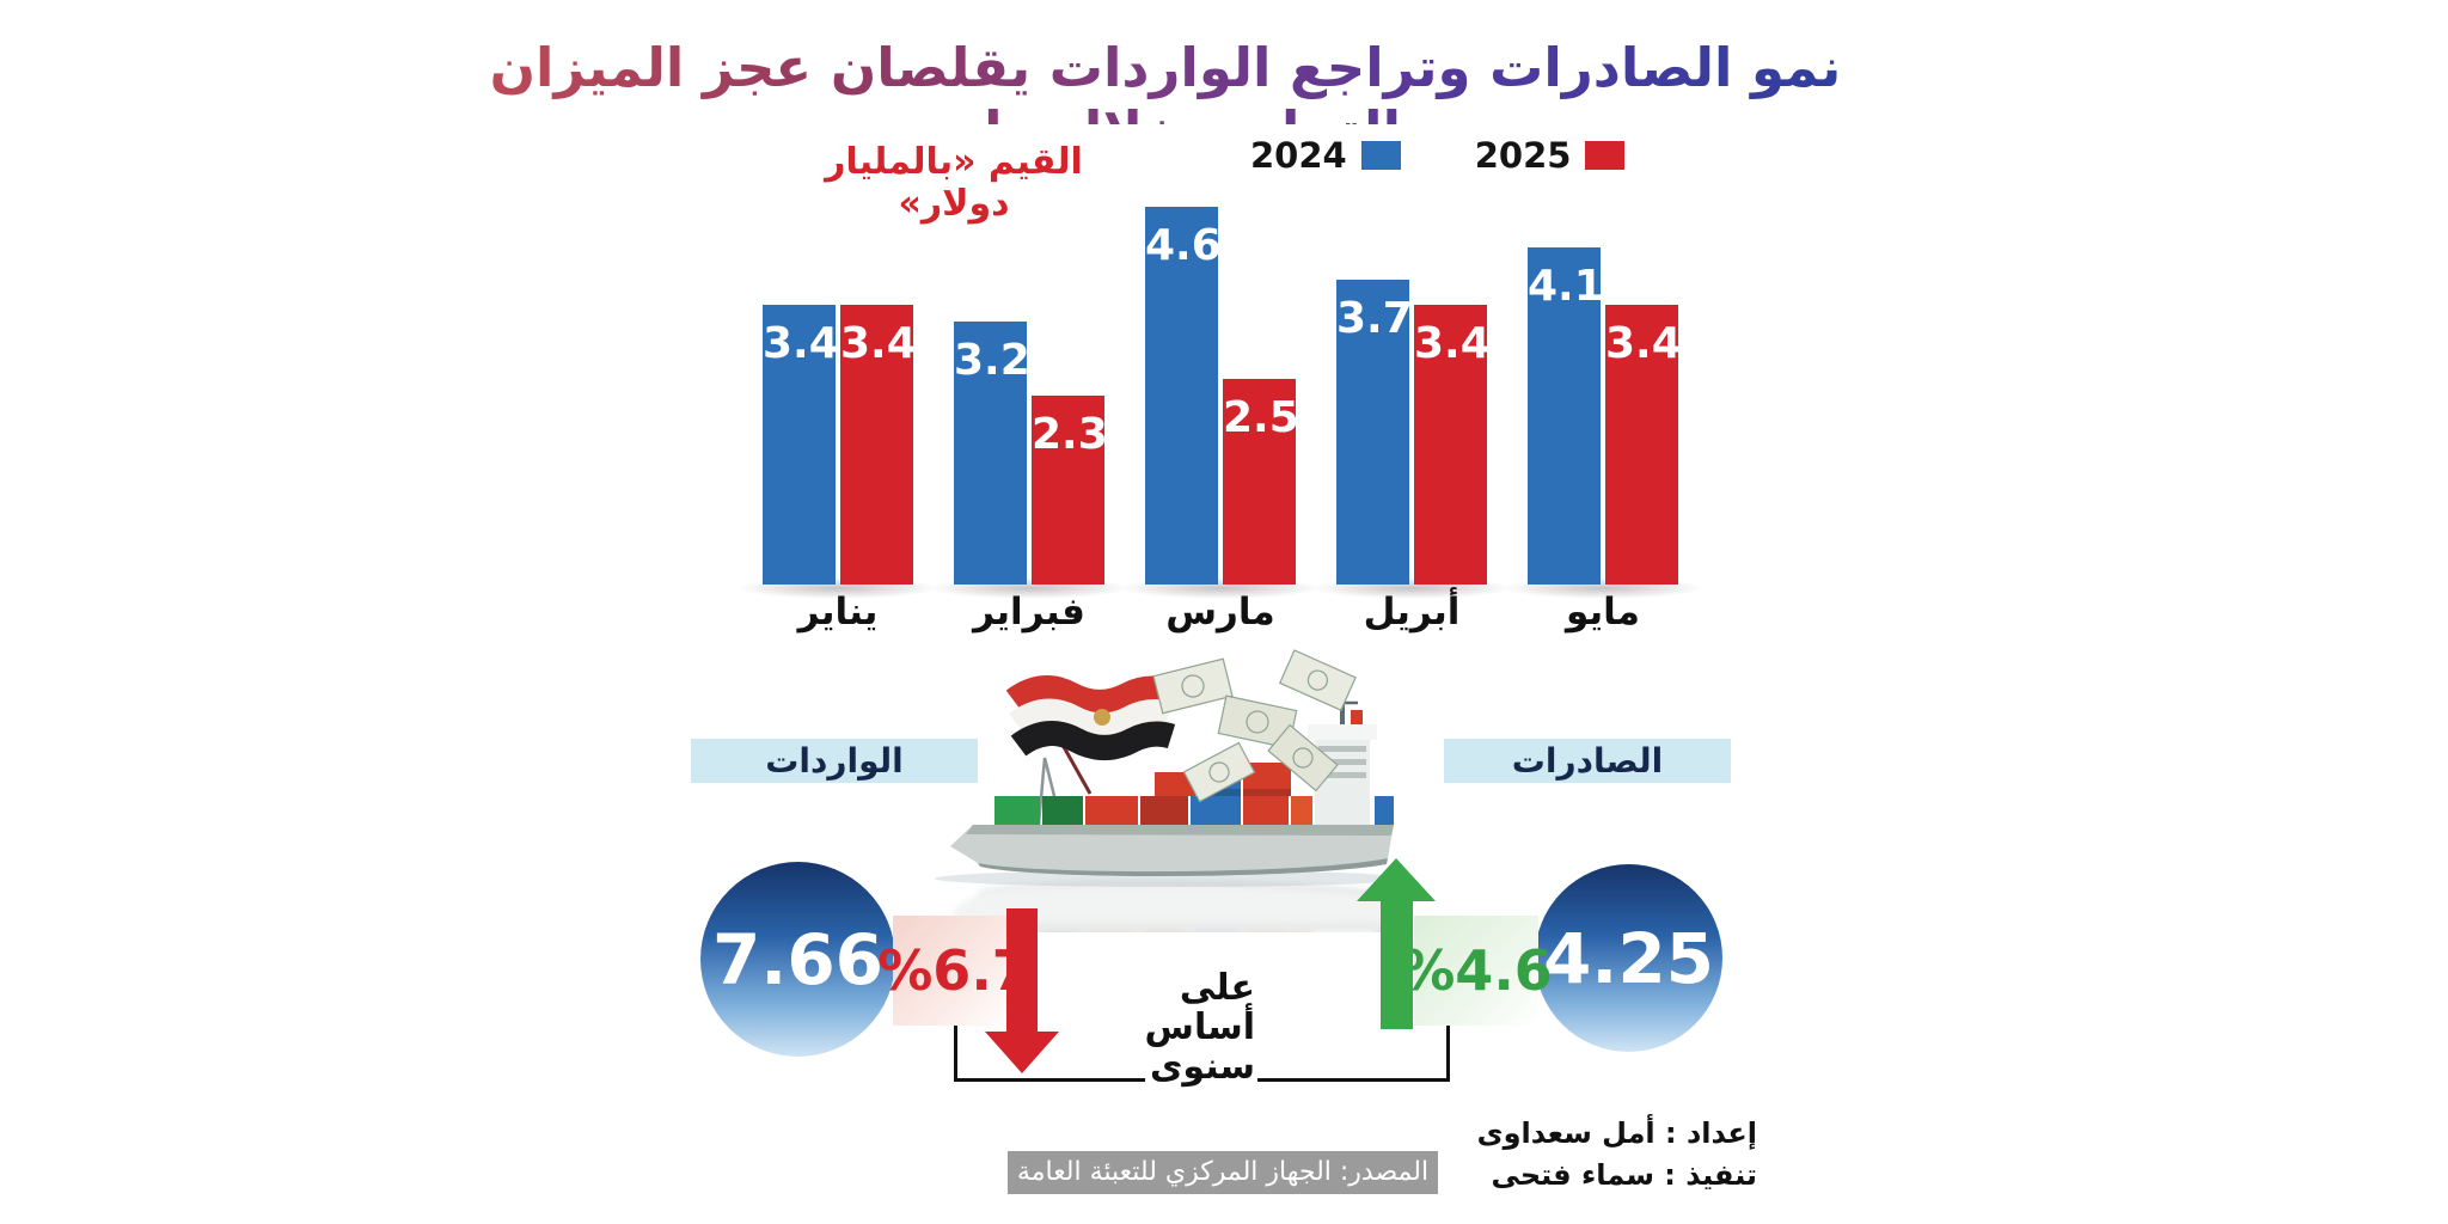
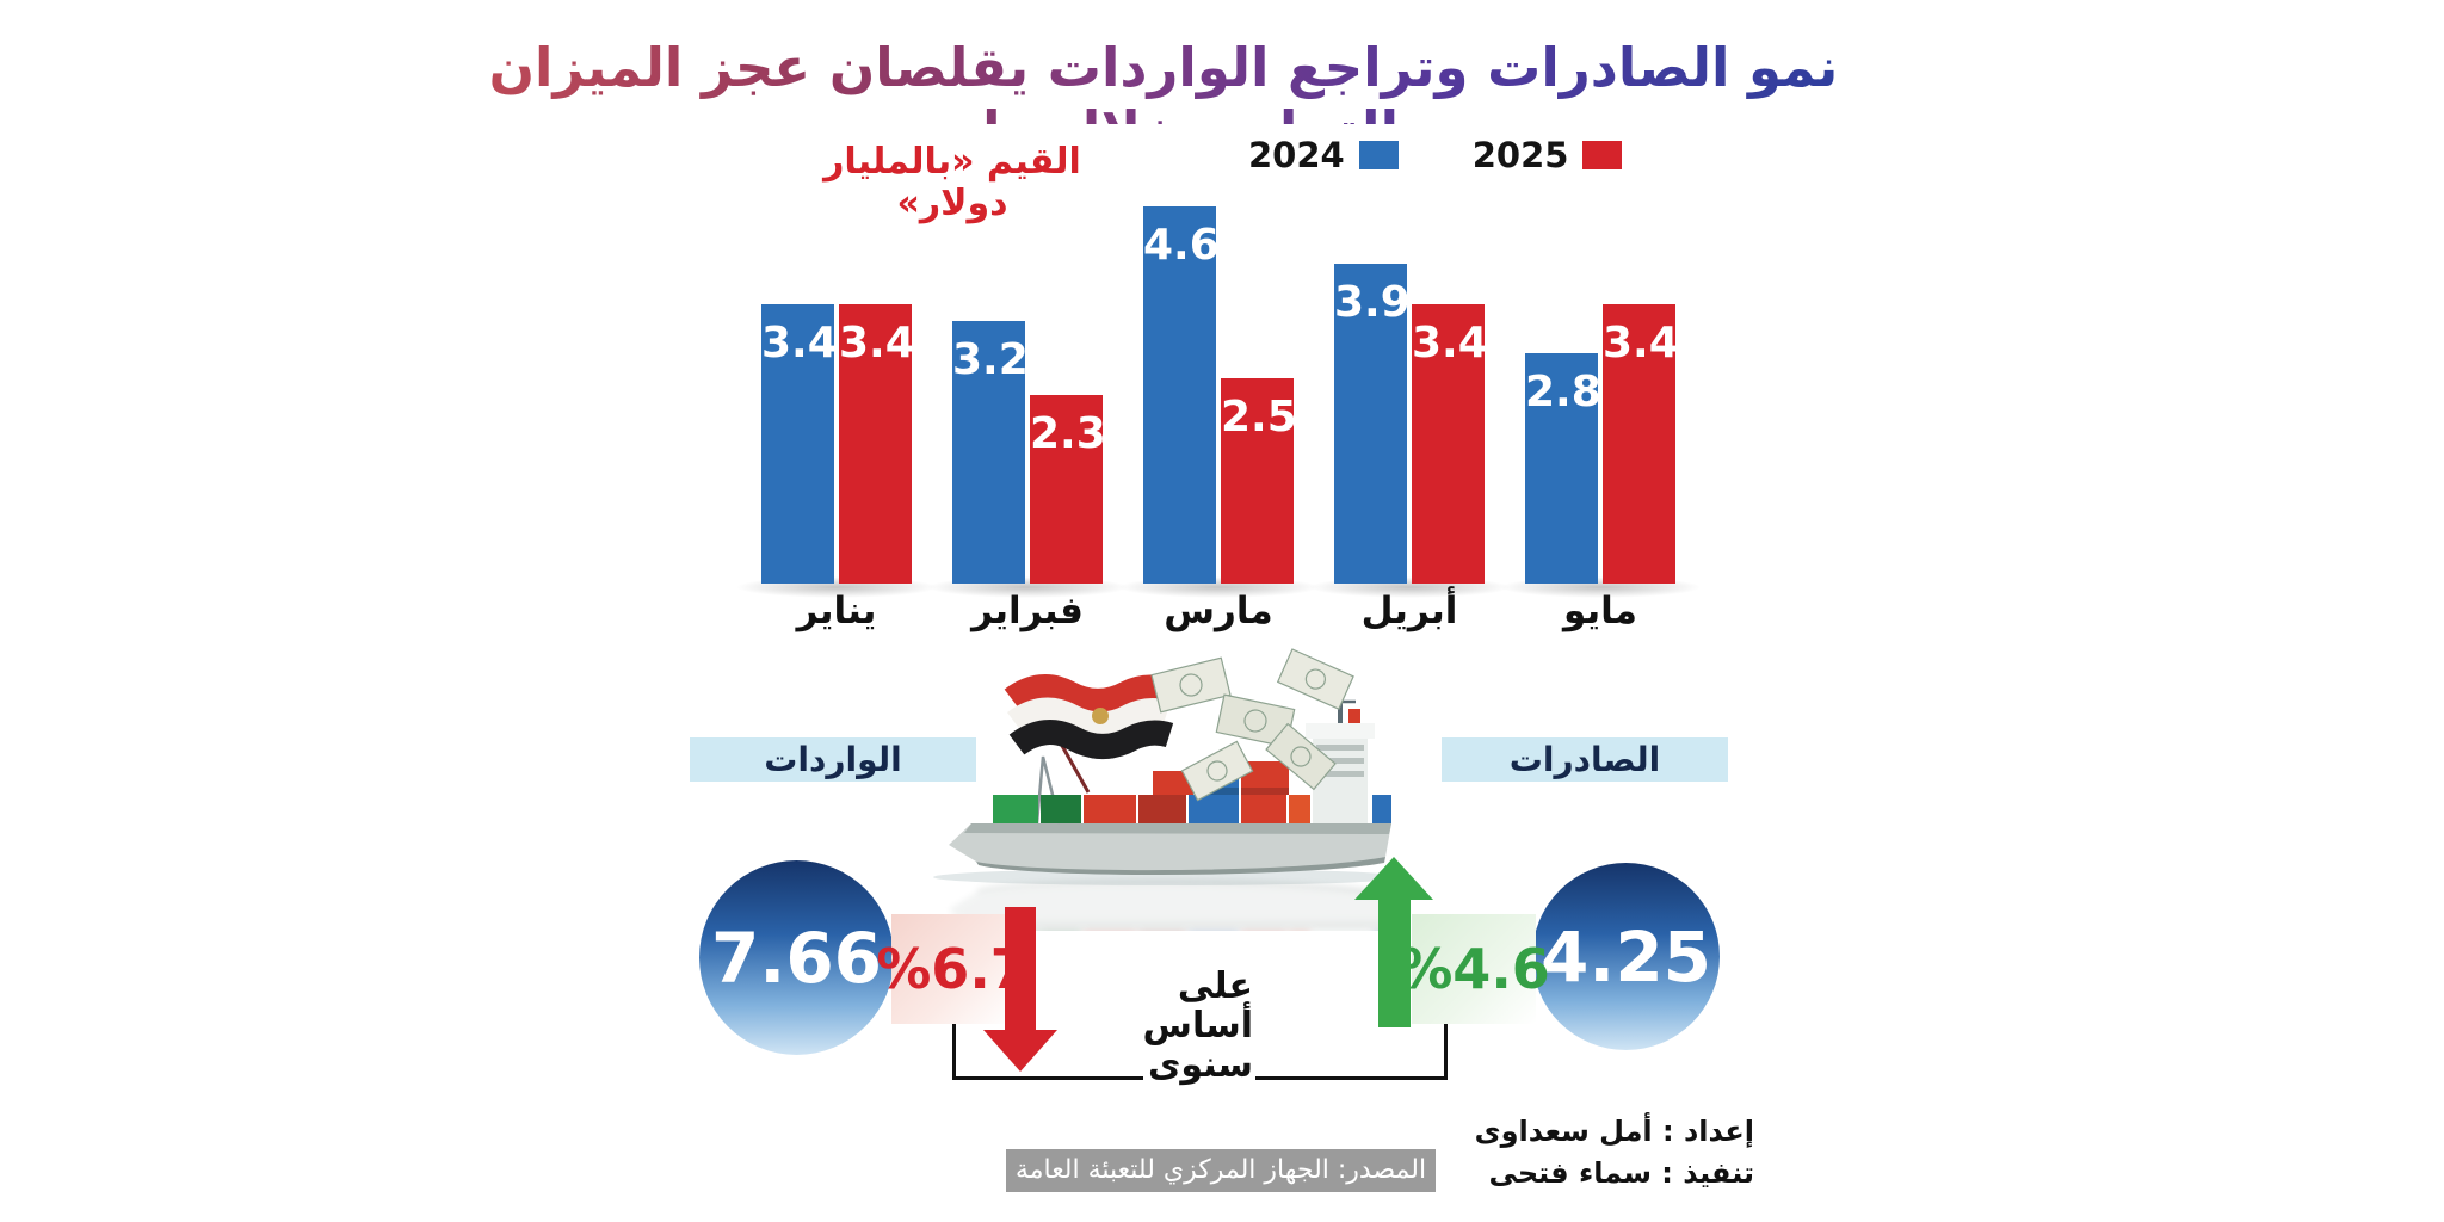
2024/أبريل: 3.7 -> 3.9
2024/مايو: 4.1 -> 2.8
